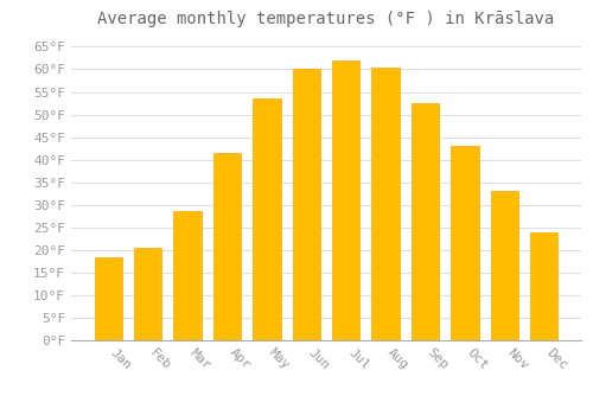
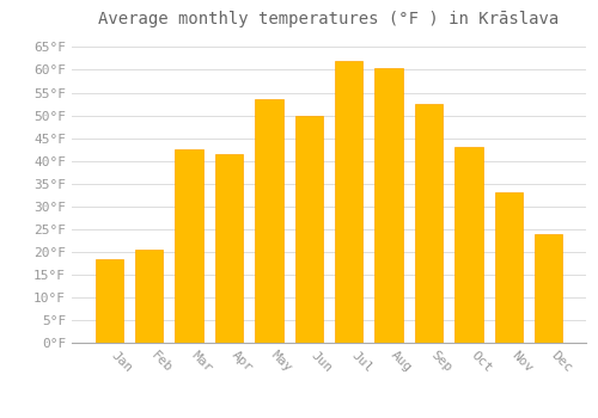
Mar: 28.5°F -> 42.5°F
Jun: 60.0°F -> 50.0°F
